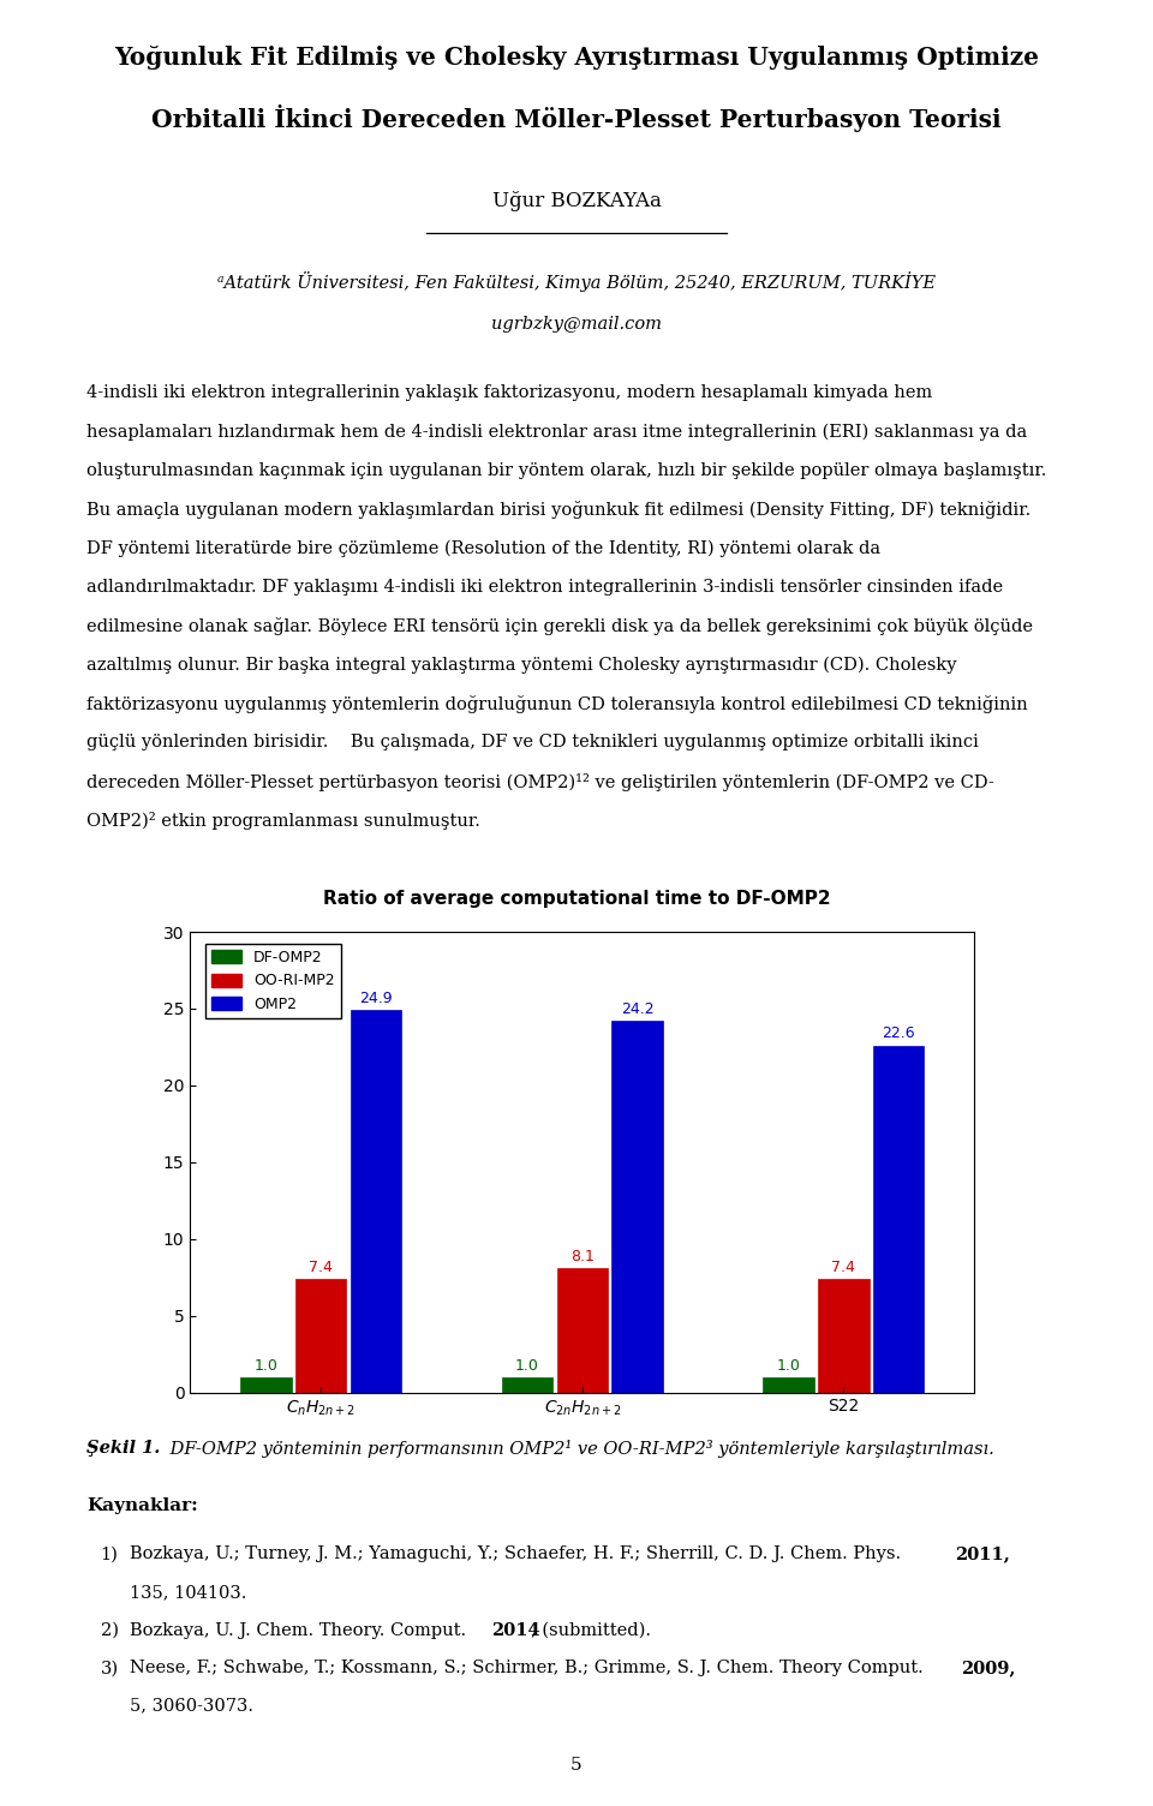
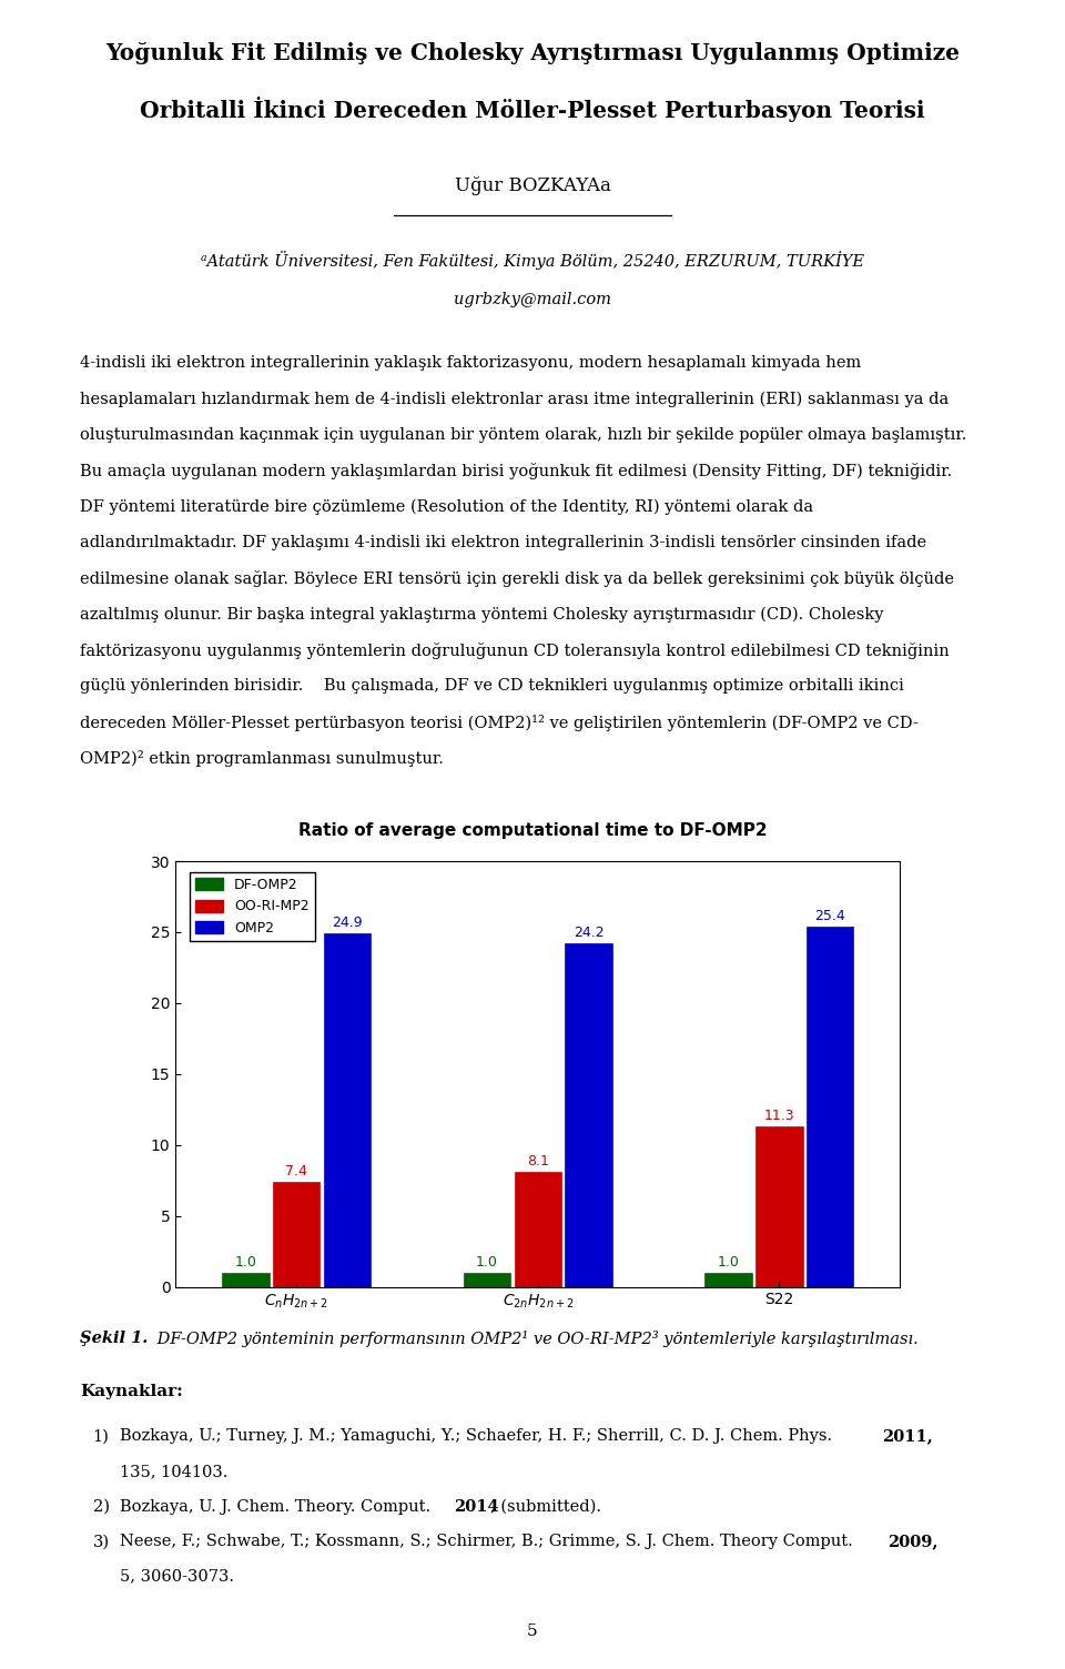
OO-RI-MP2/S22: 7.4 -> 11.3
OMP2/S22: 22.6 -> 25.4
